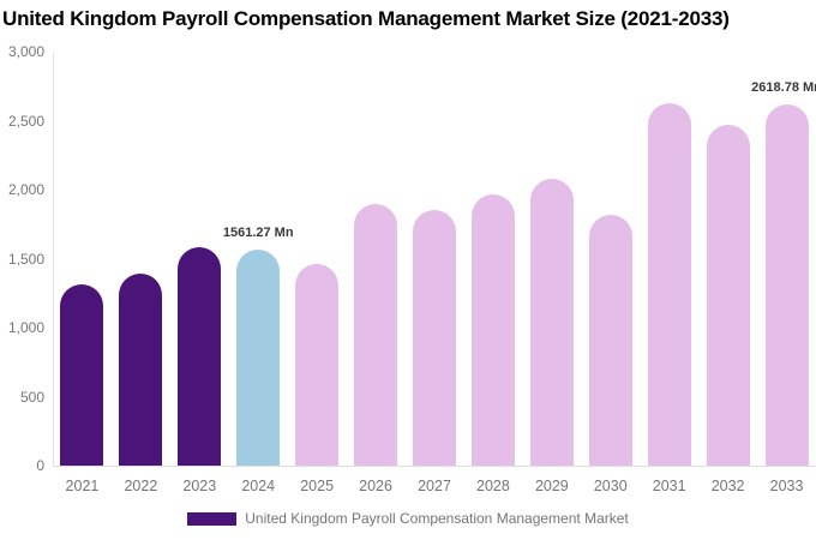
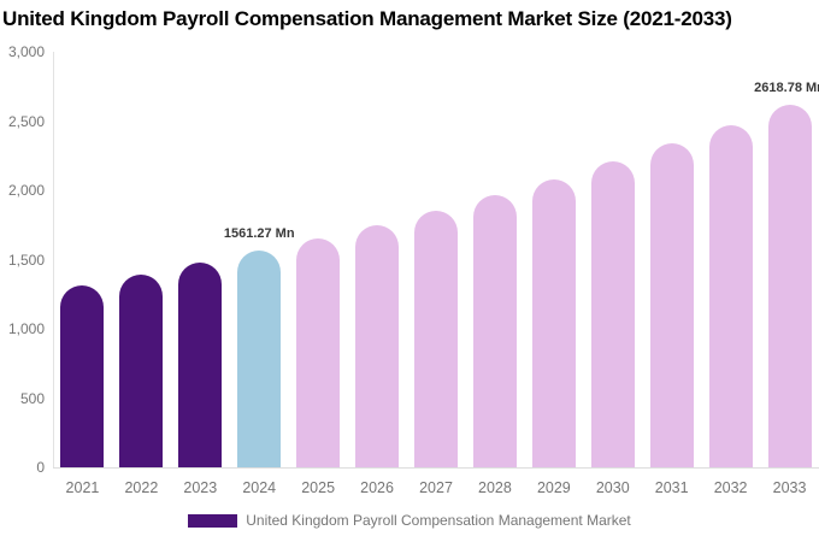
2023: 1580 -> 1470
2025: 1460 -> 1650
2026: 1900 -> 1750
2030: 1820 -> 2200
2031: 2630 -> 2340
